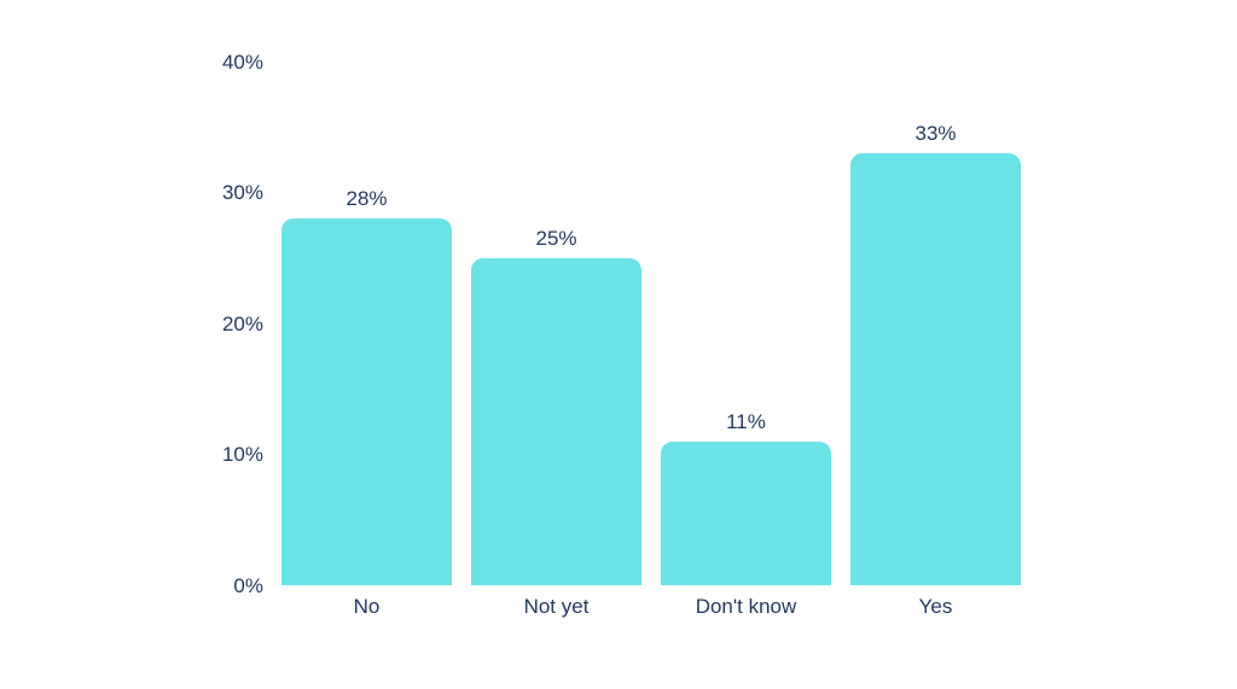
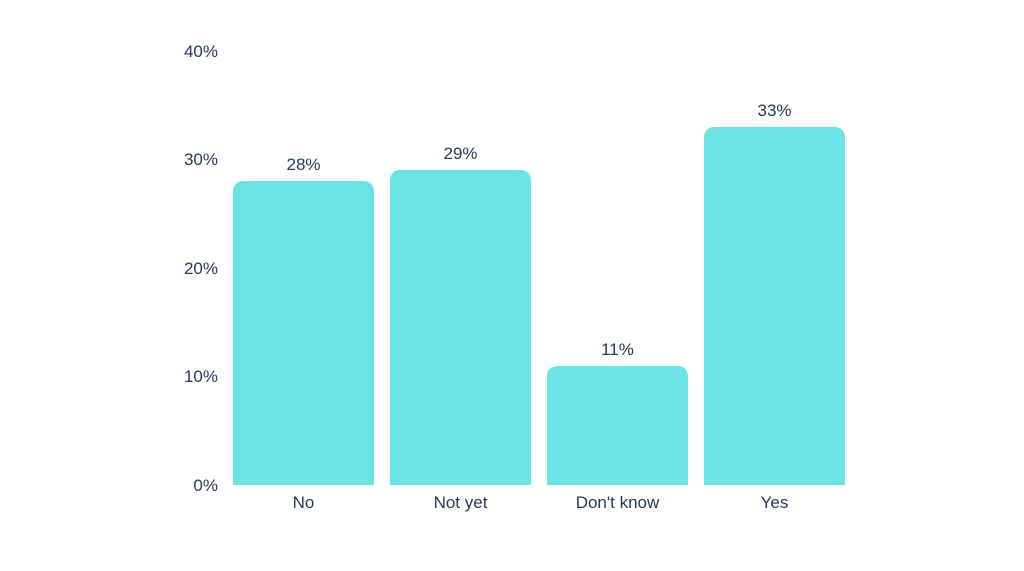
Not yet: 25% -> 29%
